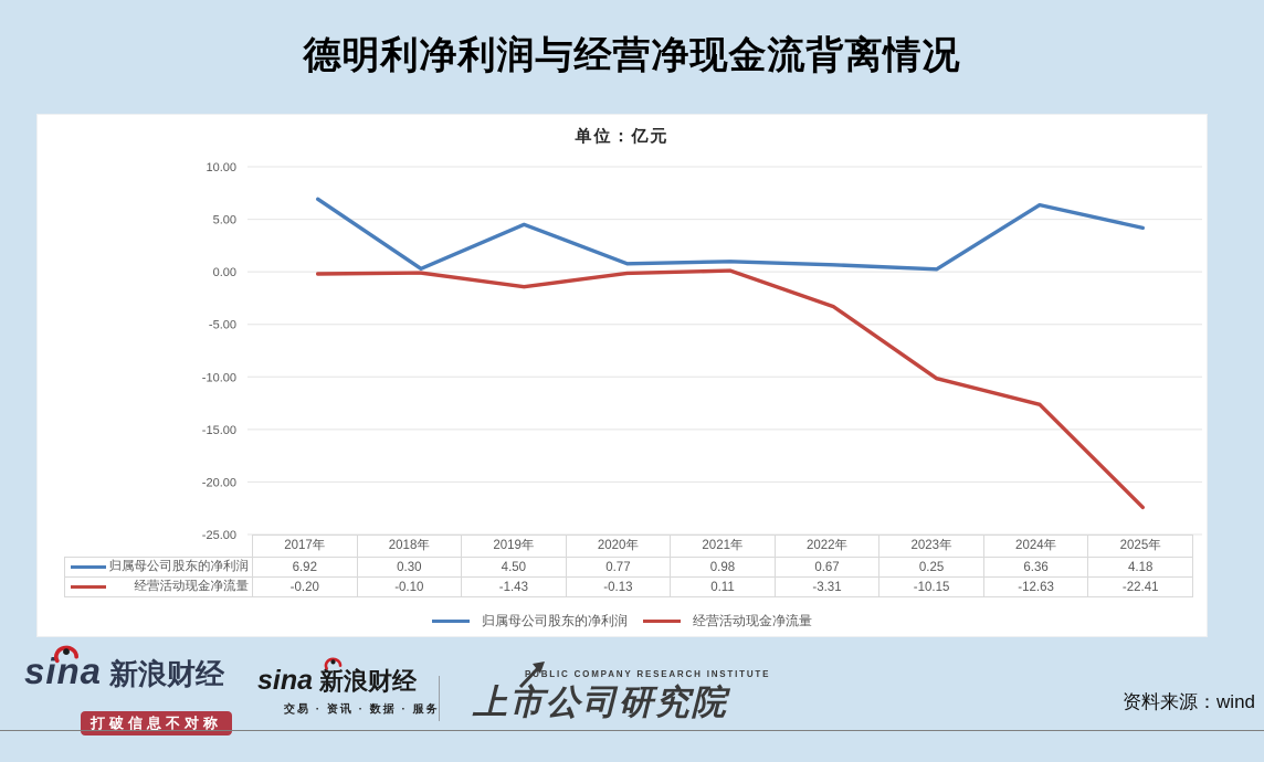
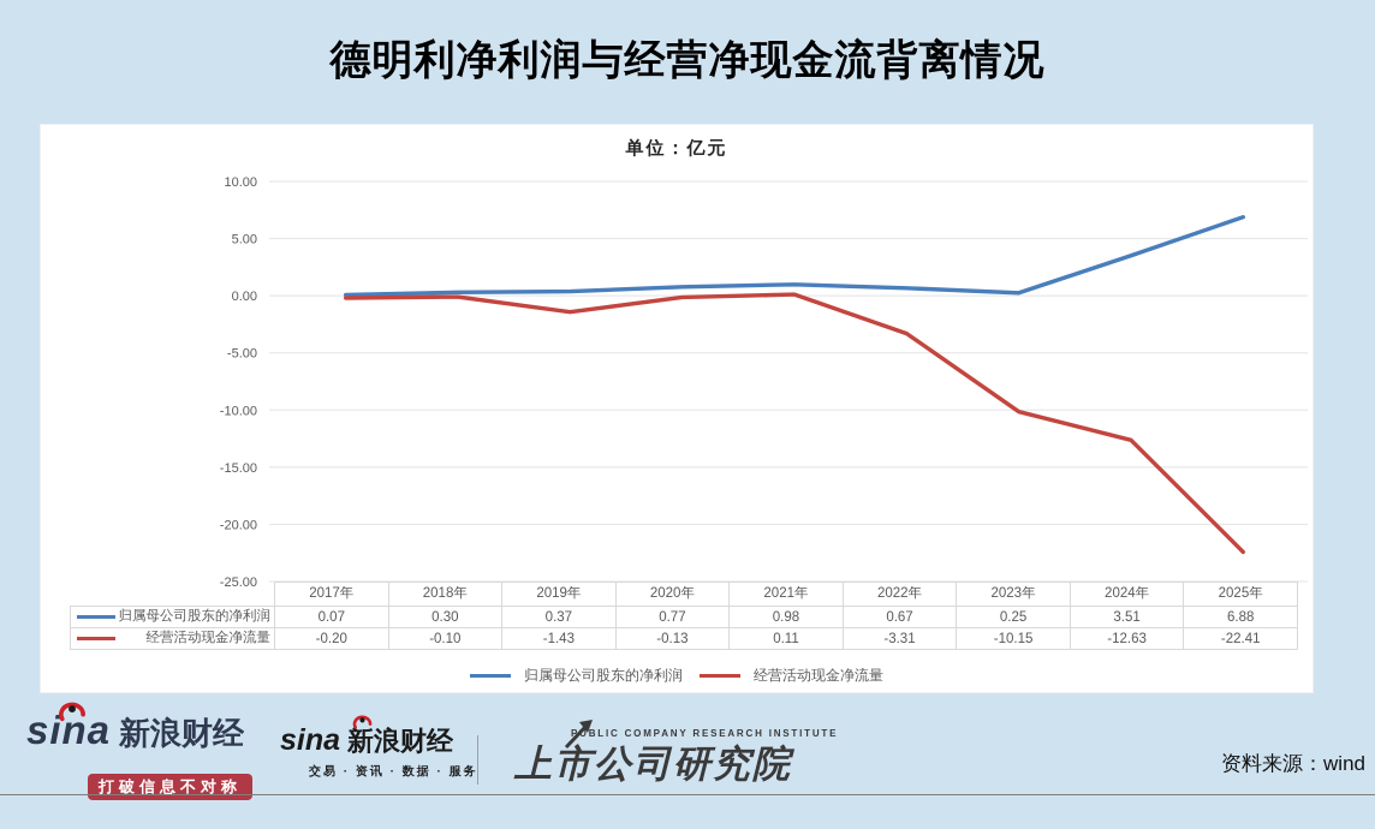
归属母公司股东的净利润/2017年: 6.92 -> 0.07
归属母公司股东的净利润/2019年: 4.50 -> 0.37
归属母公司股东的净利润/2024年: 6.36 -> 3.51
归属母公司股东的净利润/2025年: 4.18 -> 6.88
